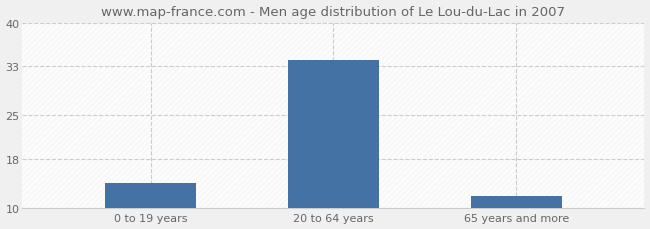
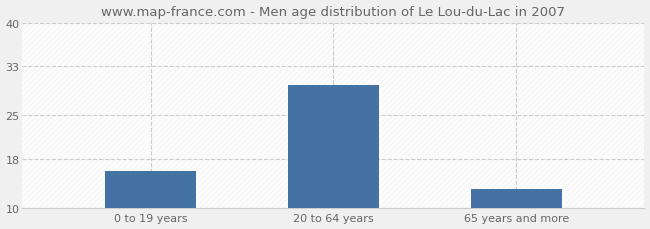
0 to 19 years: 14 -> 16
20 to 64 years: 34 -> 30
65 years and more: 12 -> 13
